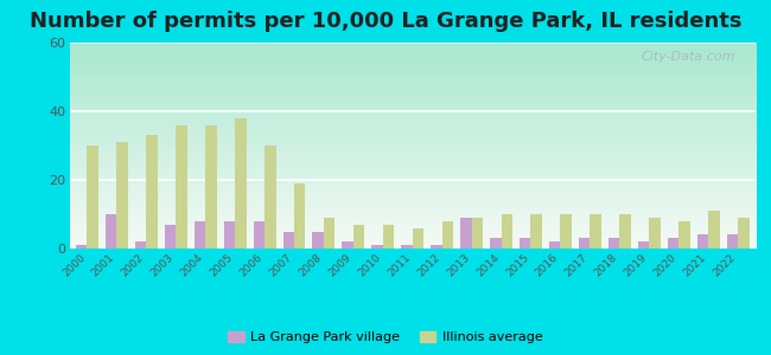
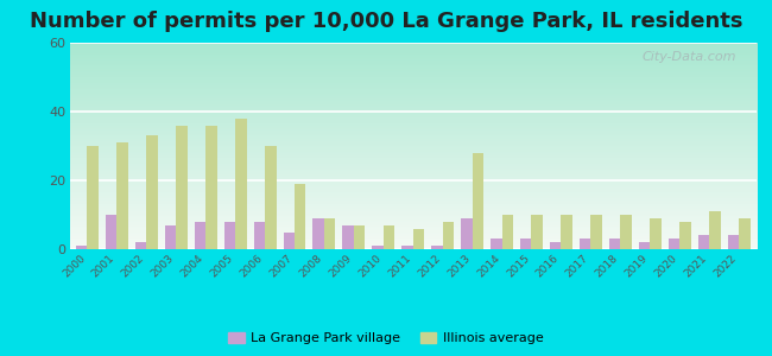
La Grange Park village/2008: 5 -> 9
La Grange Park village/2009: 2 -> 7
Illinois average/2013: 9 -> 28
